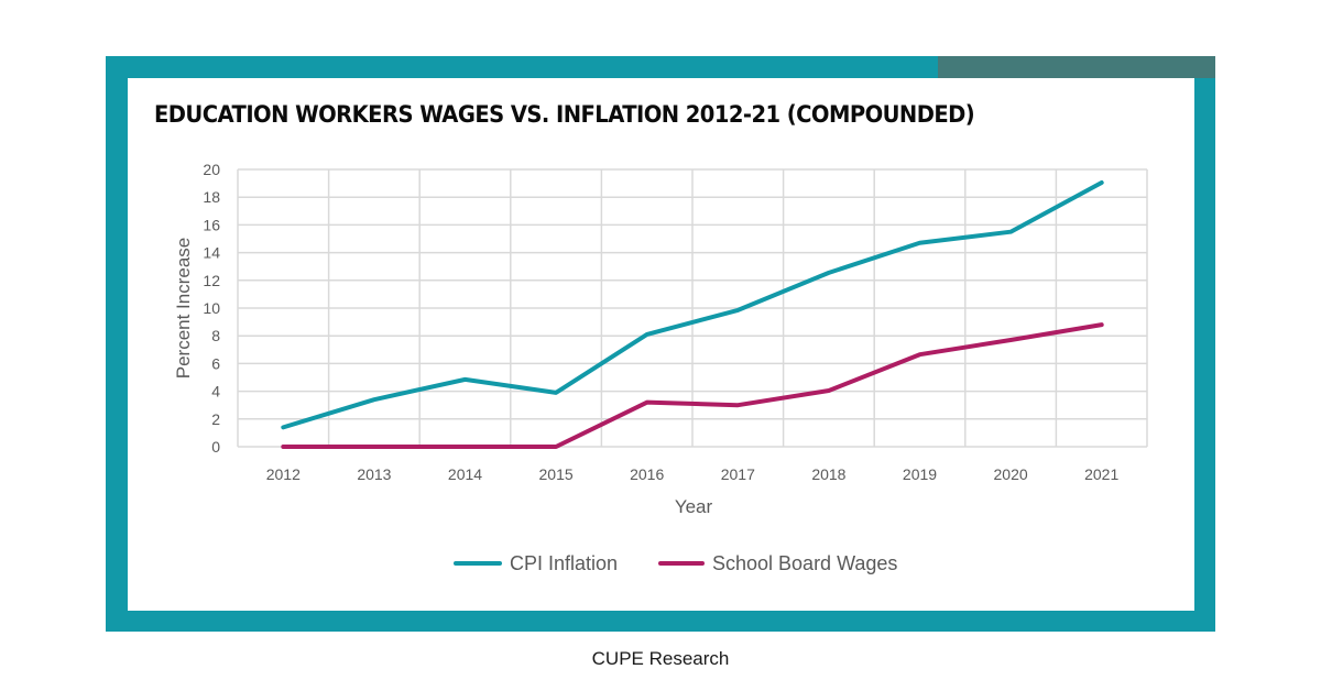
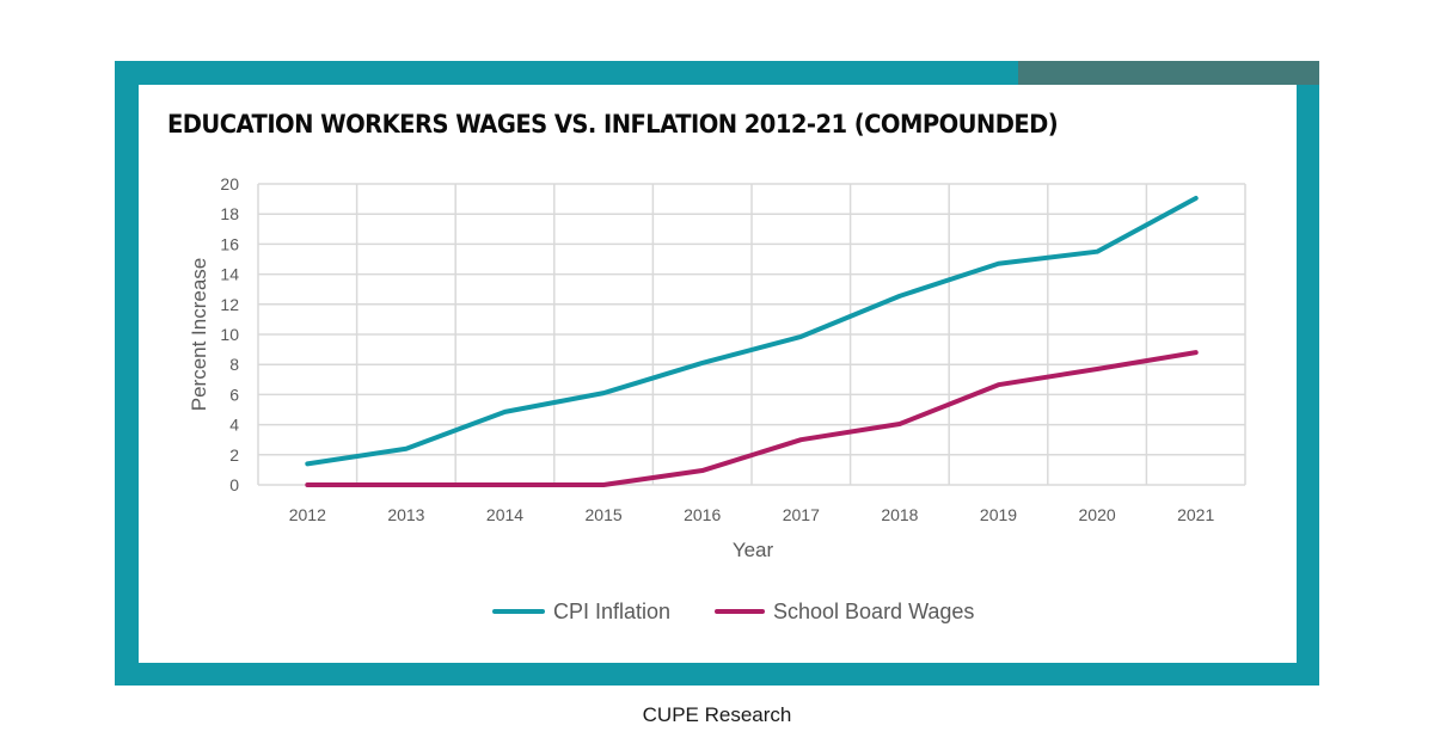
CPI Inflation/2013: 3.4 -> 2.4
CPI Inflation/2015: 3.9 -> 6.1
School Board Wages/2016: 3.2 -> 0.9
